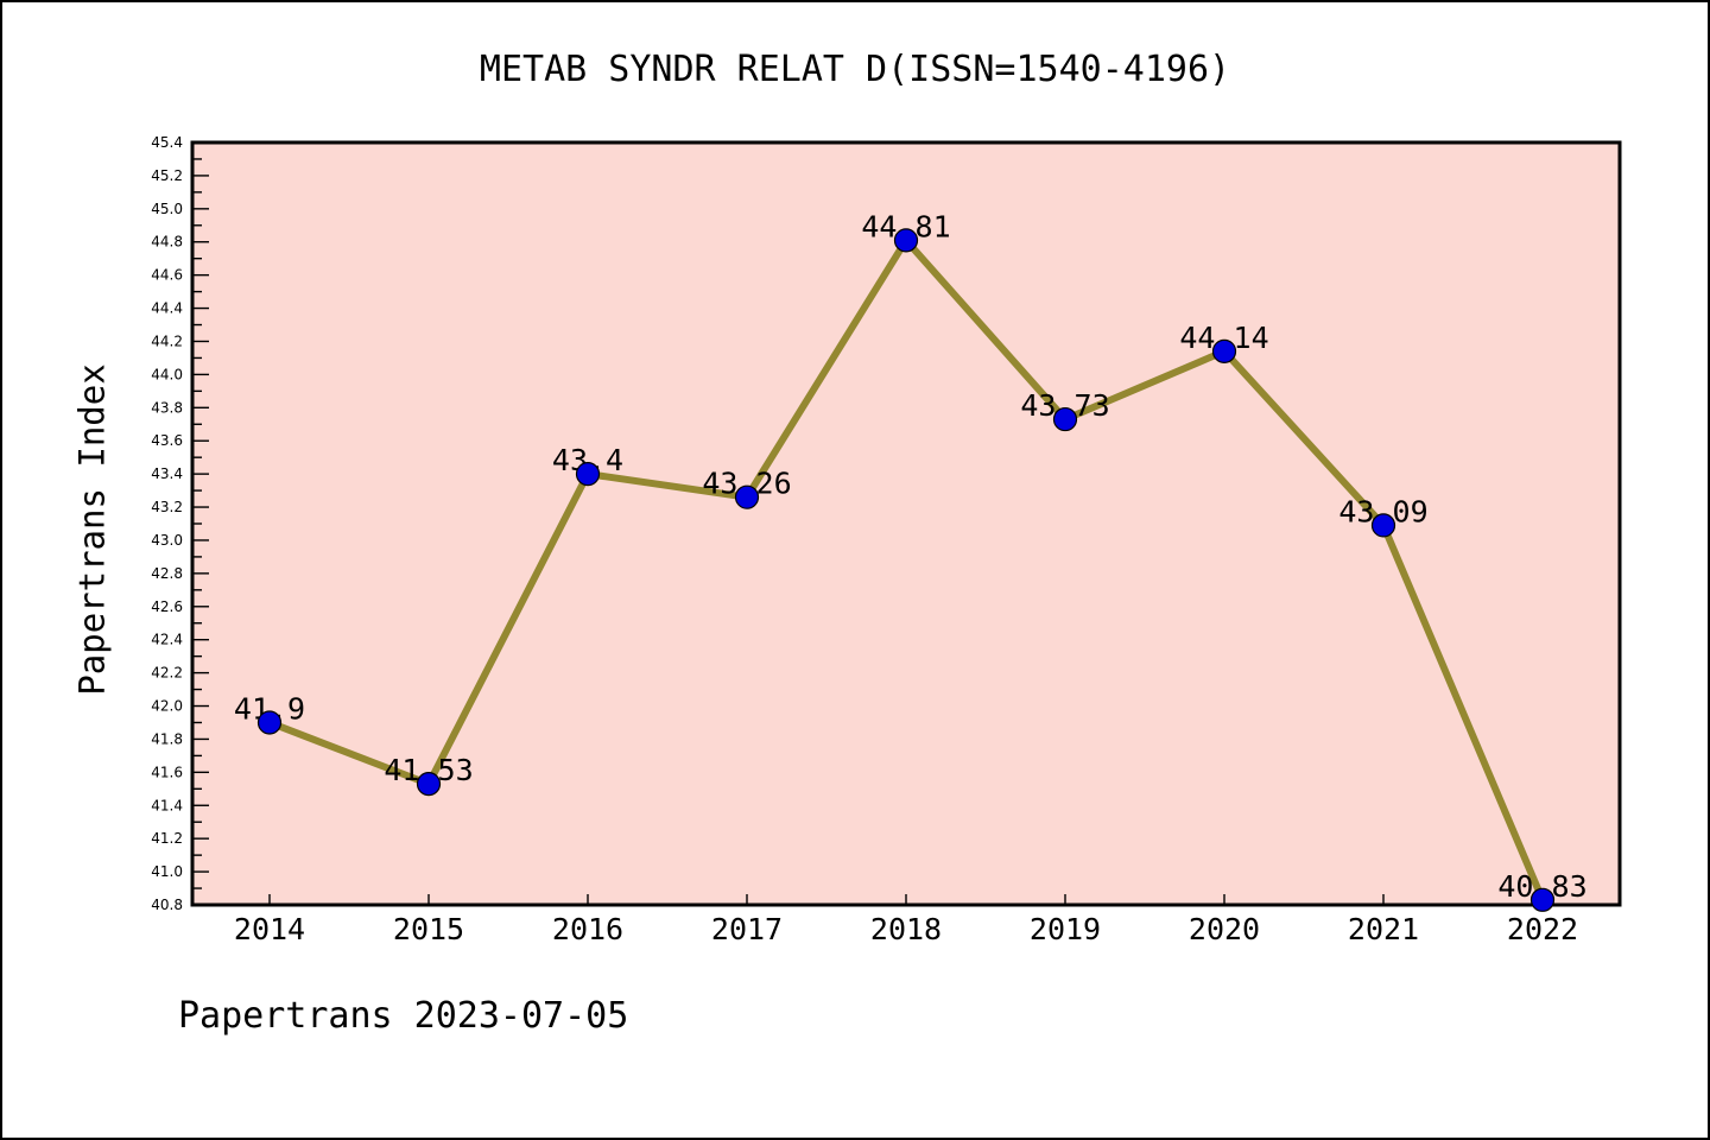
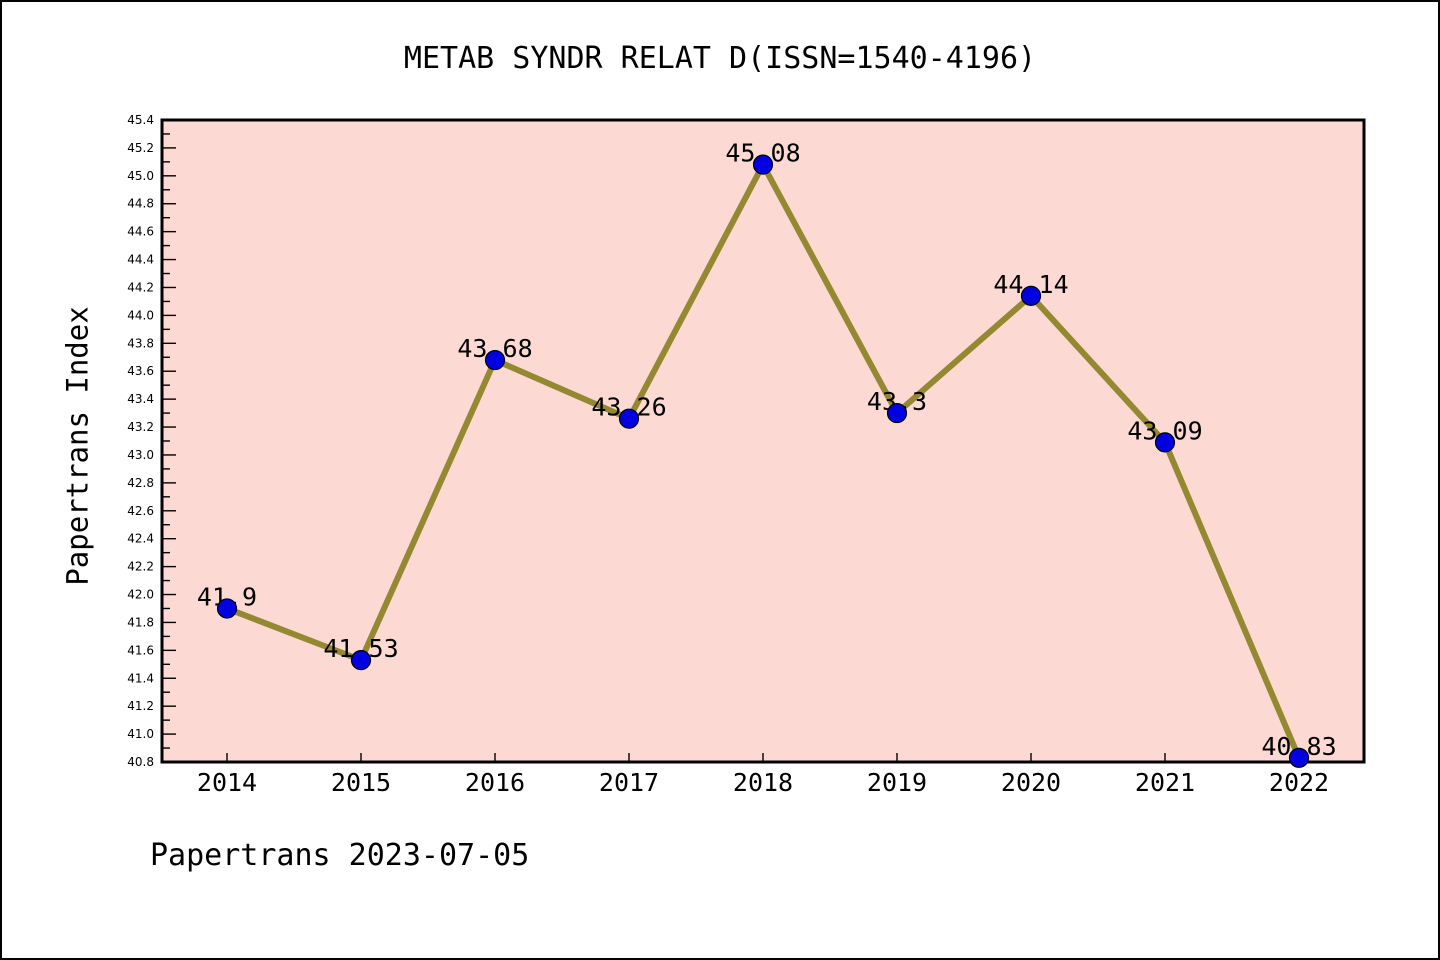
2016: 43.4 -> 43.68
2018: 44.81 -> 45.08
2019: 43.73 -> 43.3
